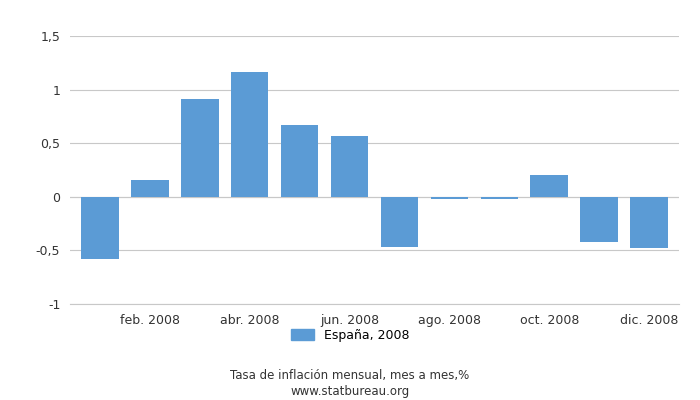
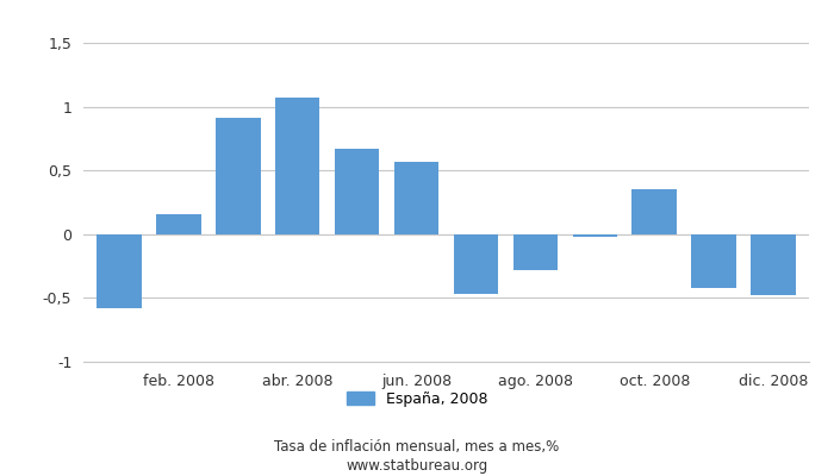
abr. 2008: 1,16 -> 1,07
ago. 2008: -0,02 -> -0,28
oct. 2008: 0,20 -> 0,35
